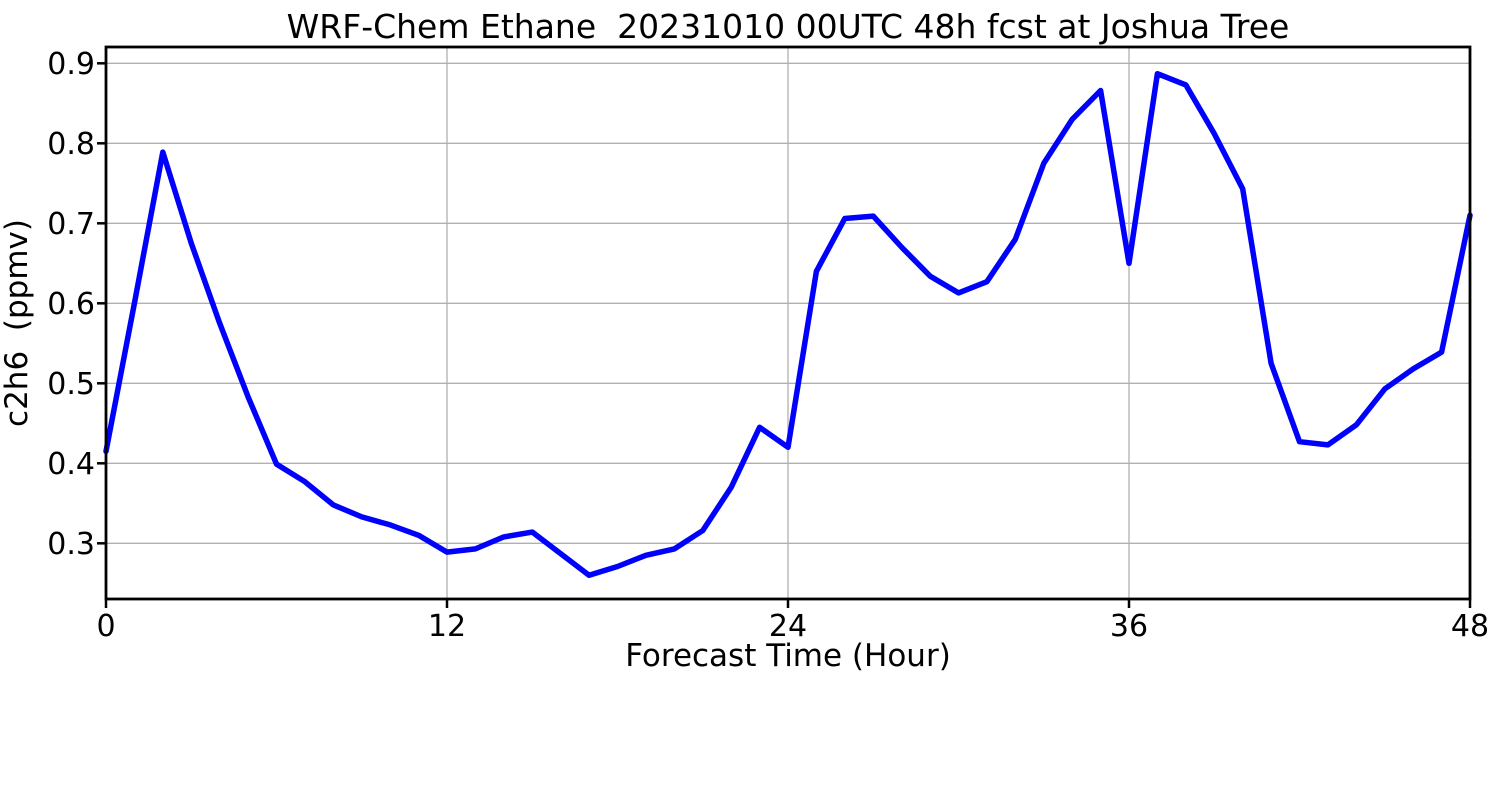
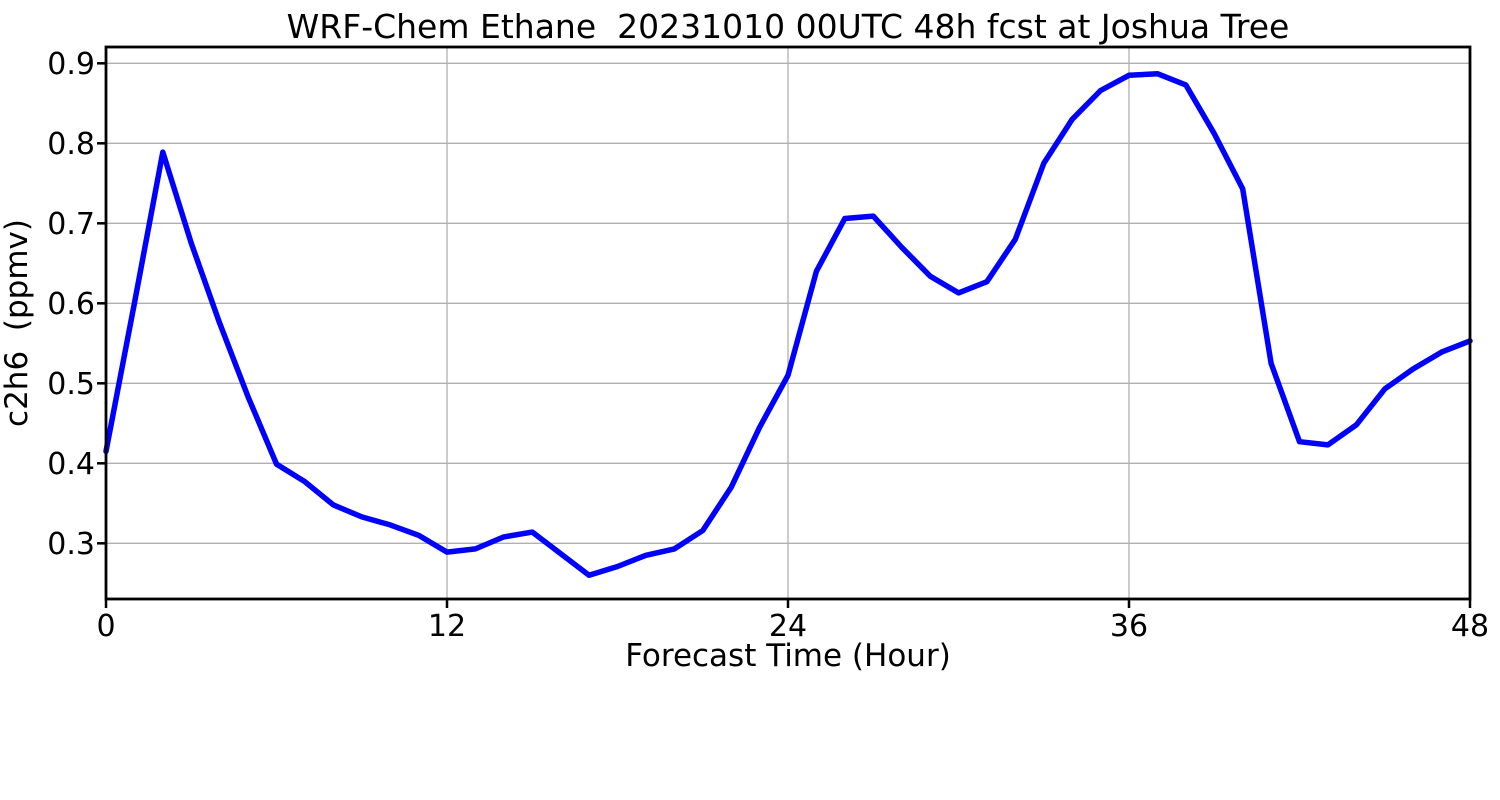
24: 0.42 -> 0.51
36: 0.65 -> 0.89
48: 0.71 -> 0.55
